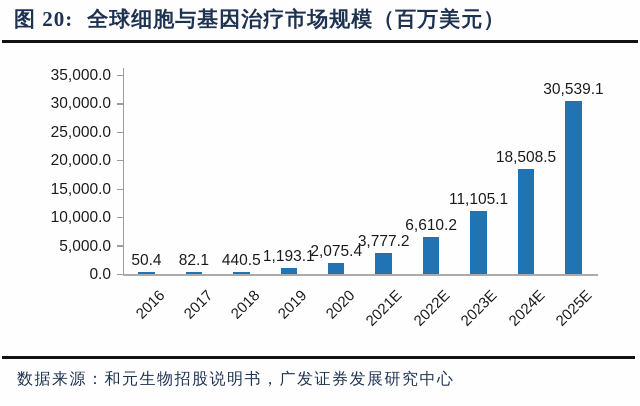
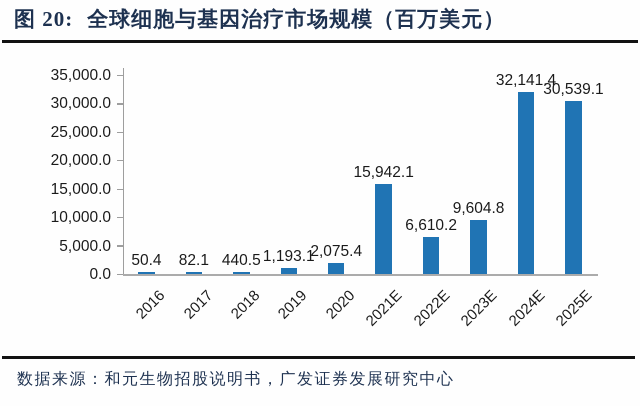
2021E: 3,777.2 -> 15,942.1
2023E: 11,105.1 -> 9,604.8
2024E: 18,508.5 -> 32,141.4
